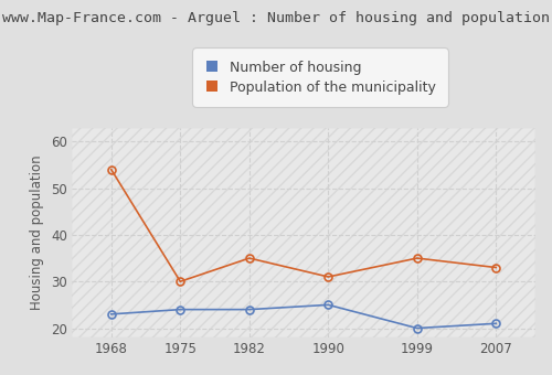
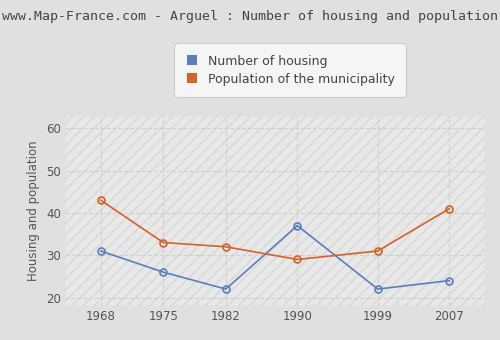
Number of housing/1968: 23 -> 31
Population of the municipality/1968: 54 -> 43
Number of housing/1975: 24 -> 26
Population of the municipality/1975: 30 -> 33
Number of housing/1982: 24 -> 22
Population of the municipality/1982: 35 -> 32
Number of housing/1990: 25 -> 37
Population of the municipality/1990: 31 -> 29
Number of housing/1999: 20 -> 22
Population of the municipality/1999: 35 -> 31
Number of housing/2007: 21 -> 24
Population of the municipality/2007: 33 -> 41
